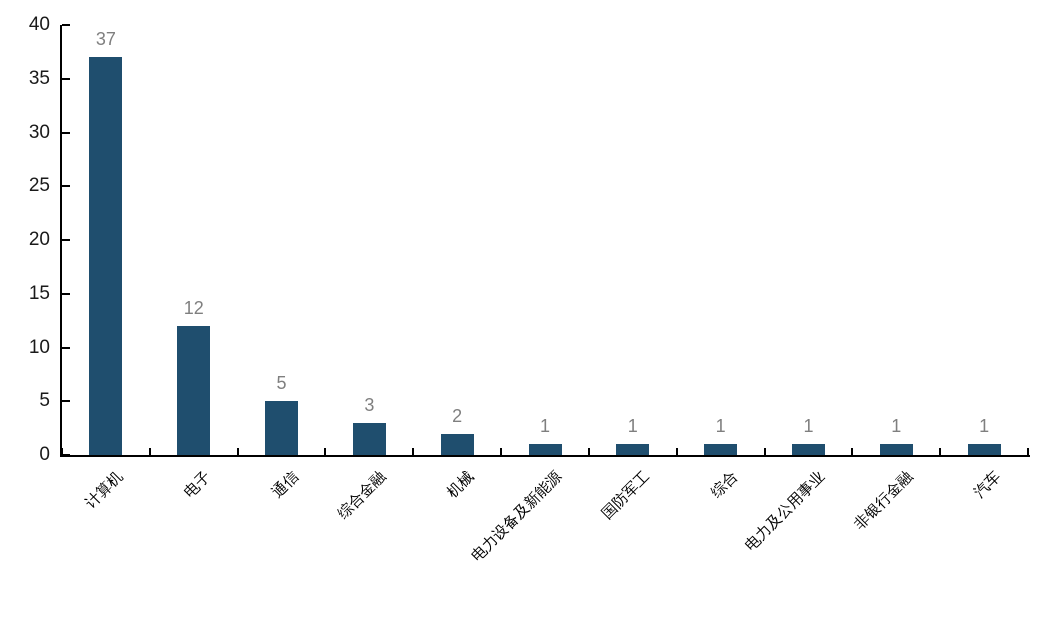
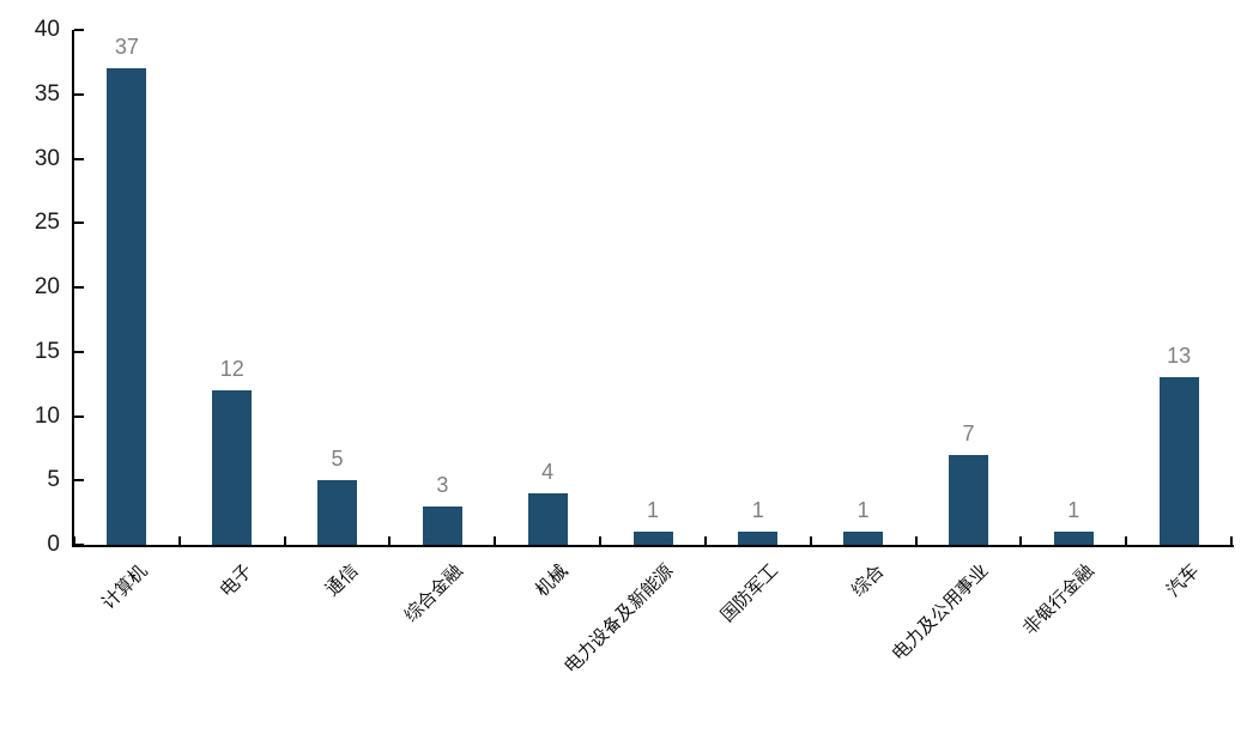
机械: 2 -> 4
电力及公用事业: 1 -> 7
汽车: 1 -> 13
